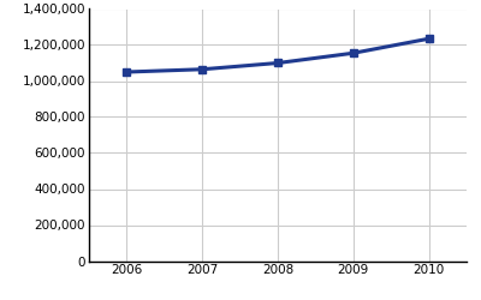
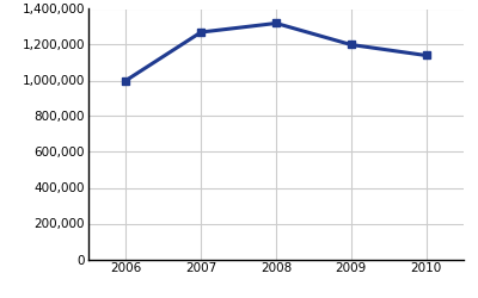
2006: 1,050,000 -> 1,000,000
2007: 1,060,000 -> 1,270,000
2008: 1,100,000 -> 1,320,000
2009: 1,160,000 -> 1,200,000
2010: 1,240,000 -> 1,140,000
